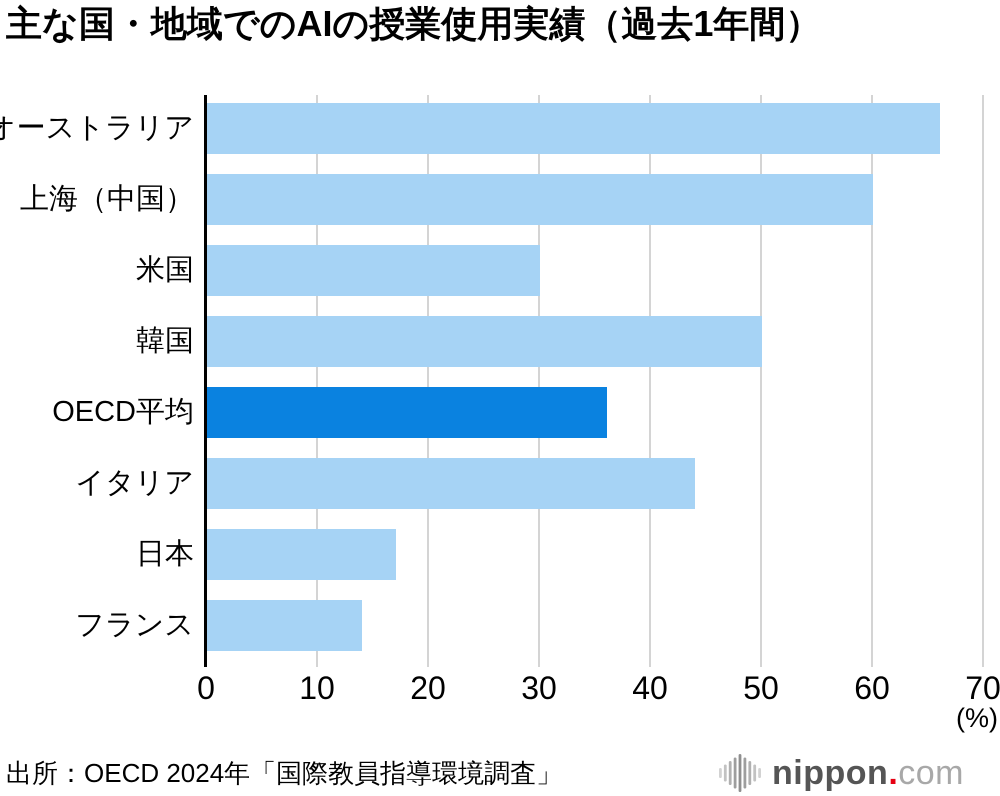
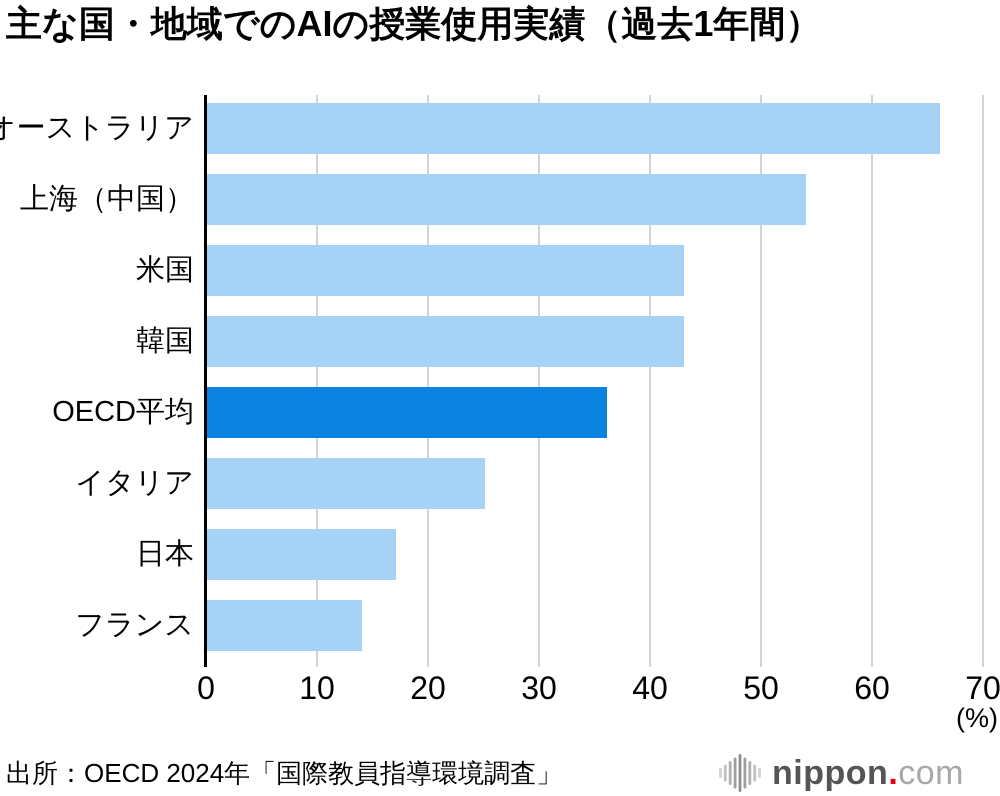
上海（中国）: 60 -> 54
米国: 30 -> 43
韓国: 50 -> 43
イタリア: 44 -> 25
